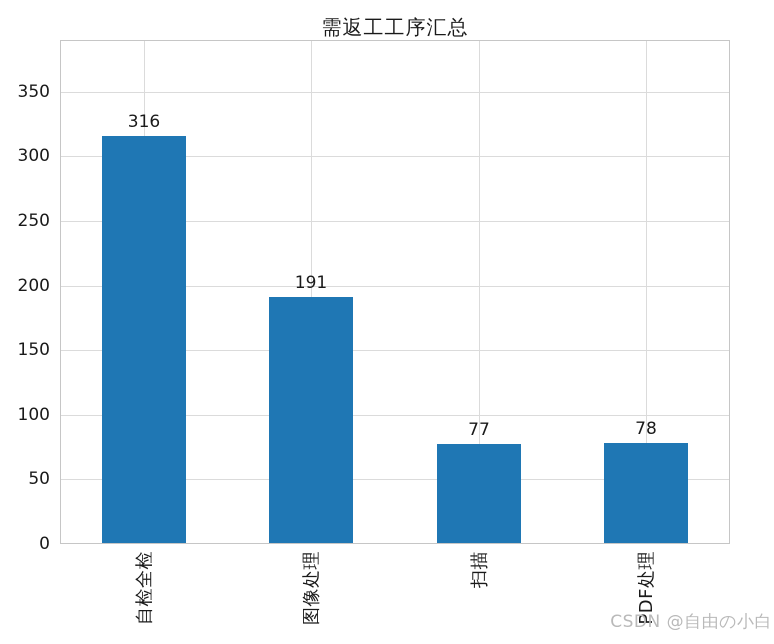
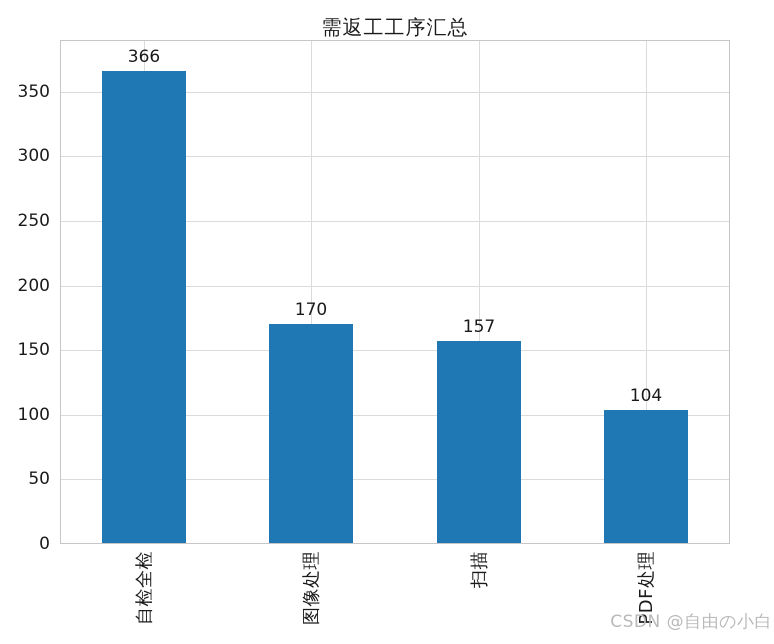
自检全检: 316 -> 366
图像处理: 191 -> 170
扫描: 77 -> 157
PDF处理: 78 -> 104
